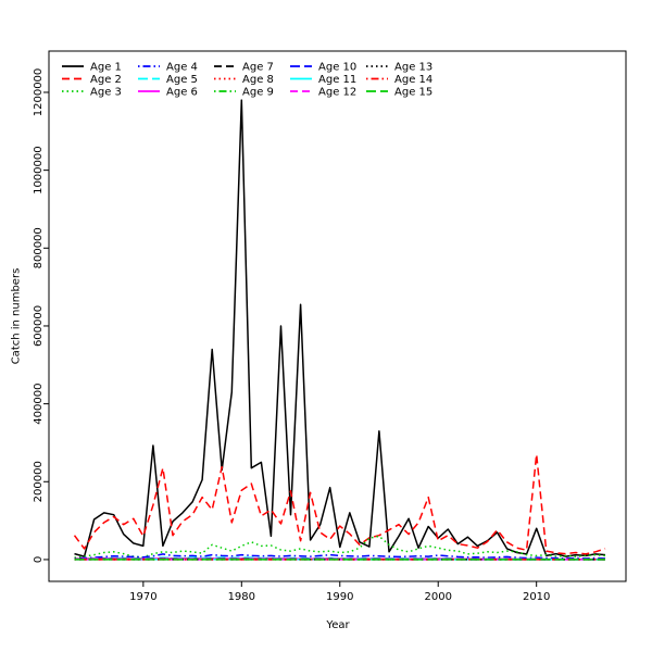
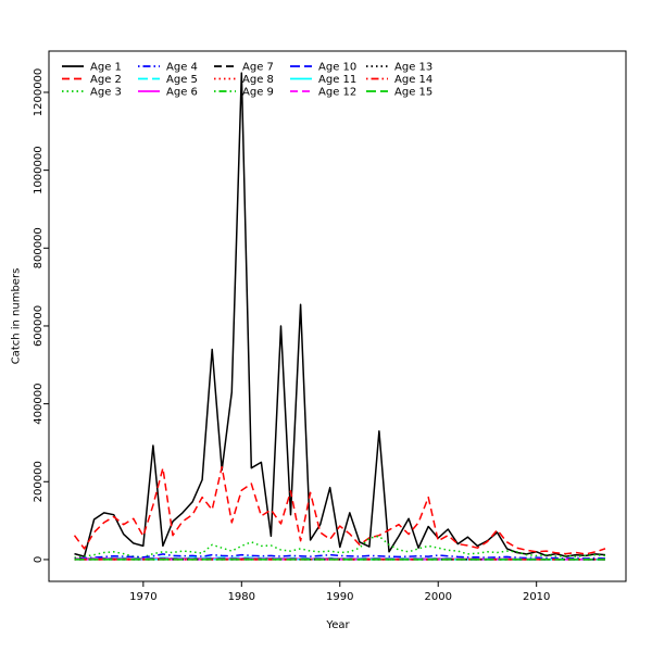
Age 1/1980: 1180000 -> 1250000
Age 1/2010: 80000 -> 20000
Age 2/2010: 270000 -> 20000
